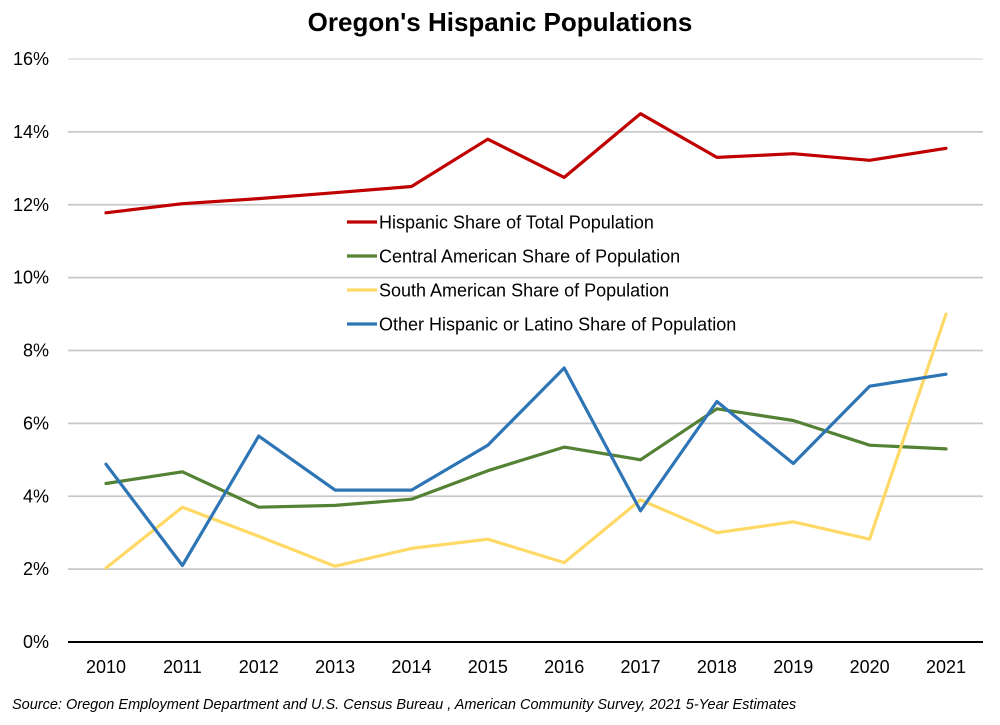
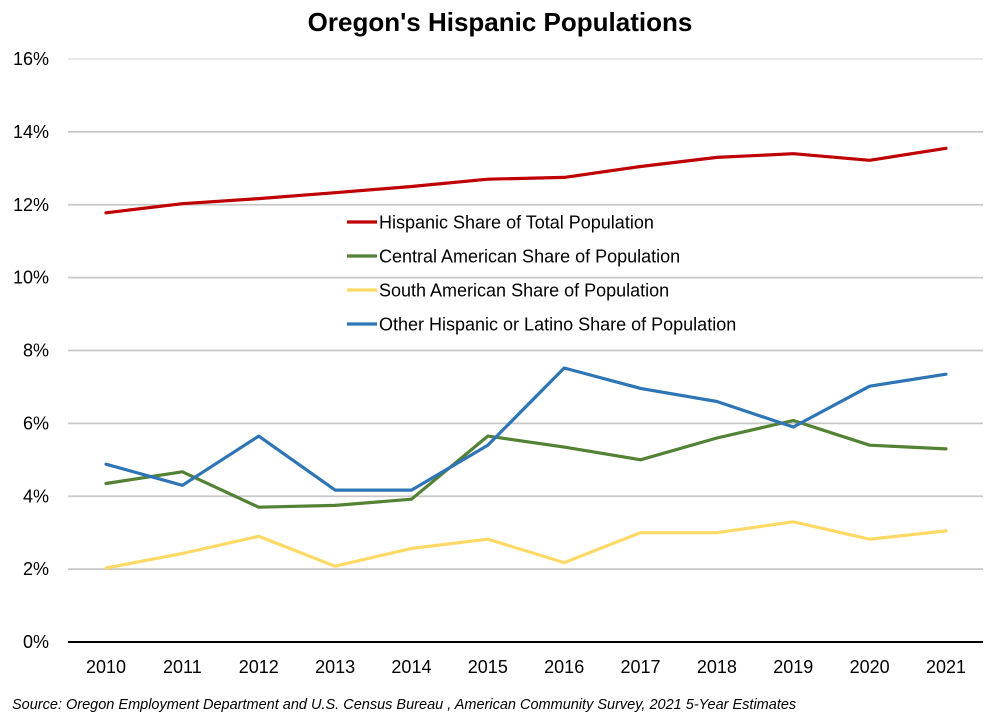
South American Share of Population/2011: 3.7% -> 2.4%
Other Hispanic or Latino Share of Population/2011: 2.1% -> 4.3%
Hispanic Share of Total Population/2015: 13.8% -> 12.7%
Central American Share of Population/2015: 4.7% -> 5.7%
Hispanic Share of Total Population/2017: 14.5% -> 13.1%
South American Share of Population/2017: 3.9% -> 3.0%
Other Hispanic or Latino Share of Population/2017: 3.6% -> 7.0%
Central American Share of Population/2018: 6.4% -> 5.6%
Other Hispanic or Latino Share of Population/2019: 4.9% -> 5.9%
South American Share of Population/2021: 9.0% -> 3.0%
